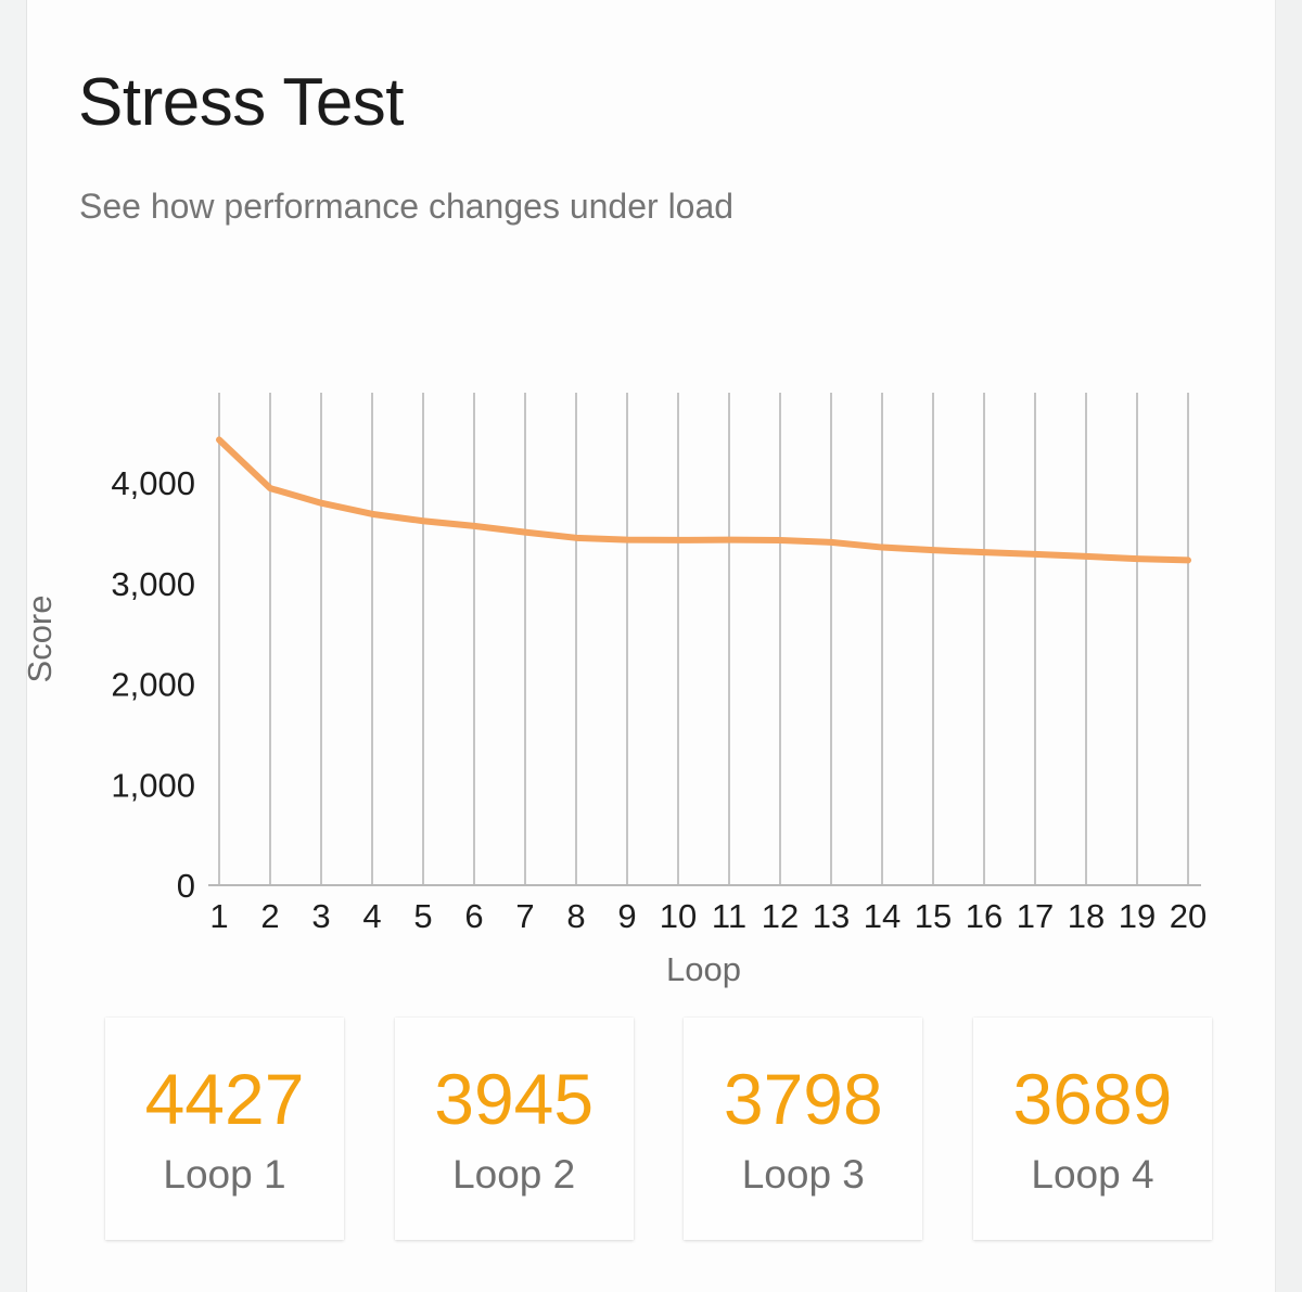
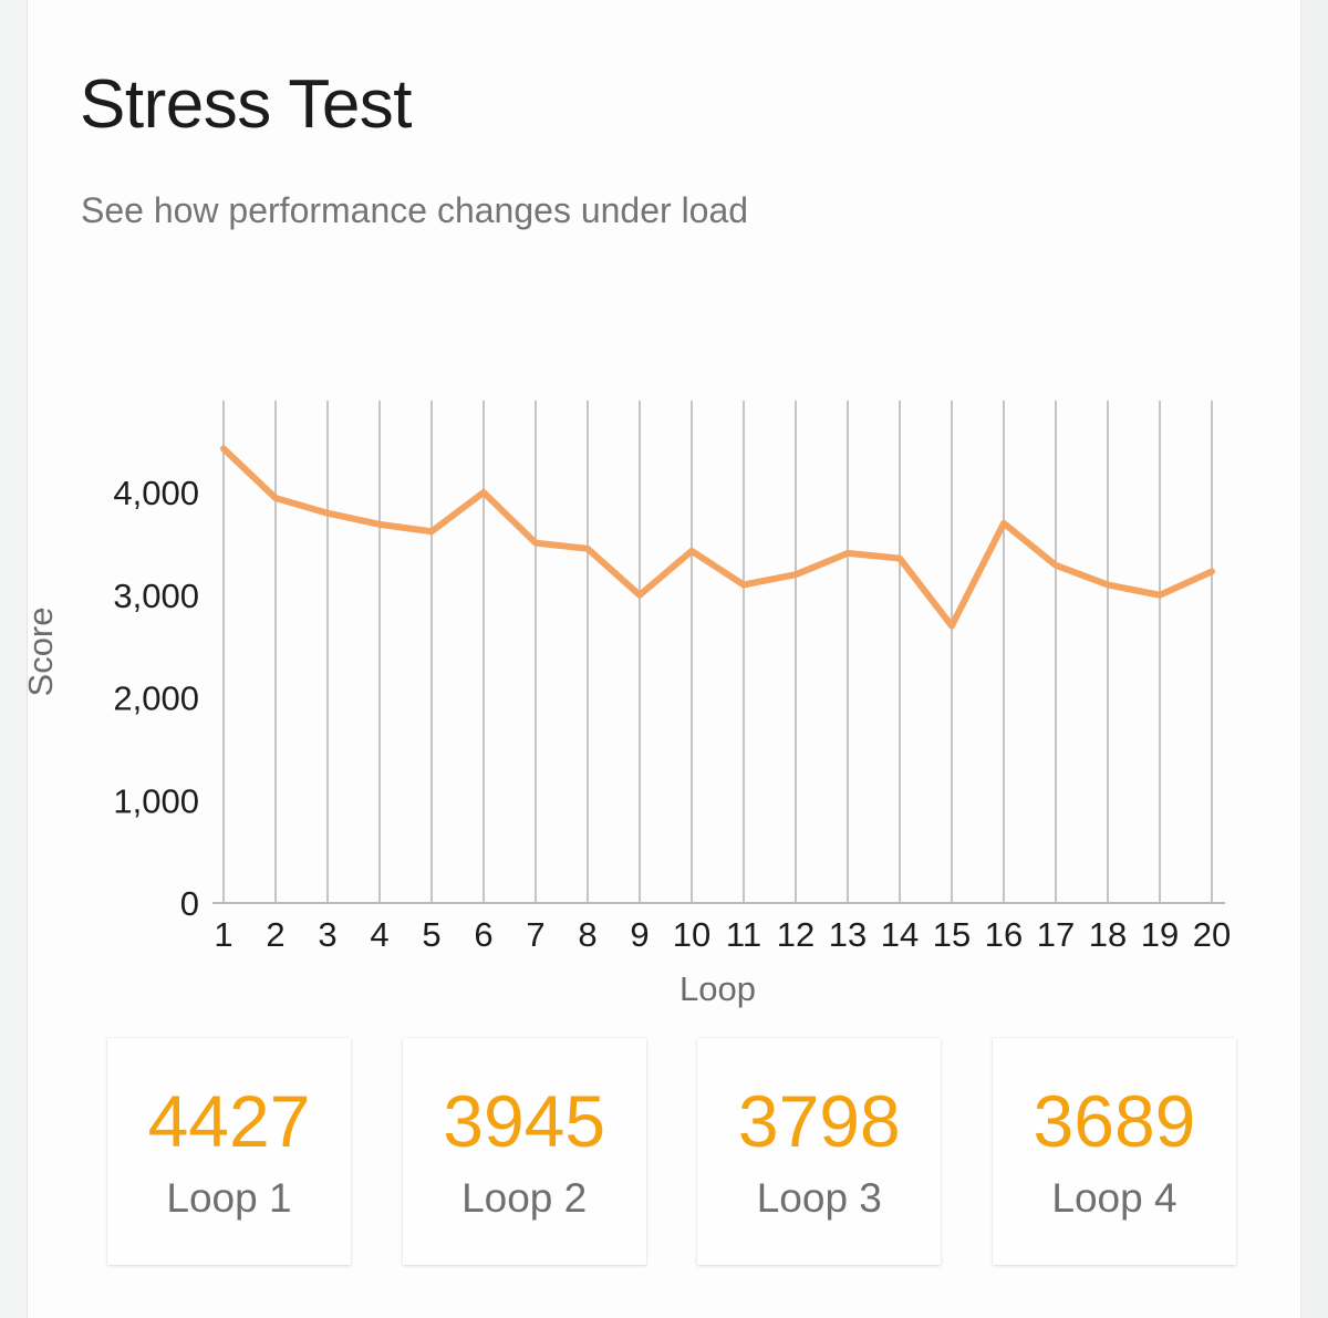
6: 3600 -> 4000
9: 3400 -> 3000
11: 3400 -> 3100
12: 3400 -> 3200
15: 3300 -> 2700
16: 3300 -> 3700
18: 3300 -> 3100
19: 3200 -> 3000
